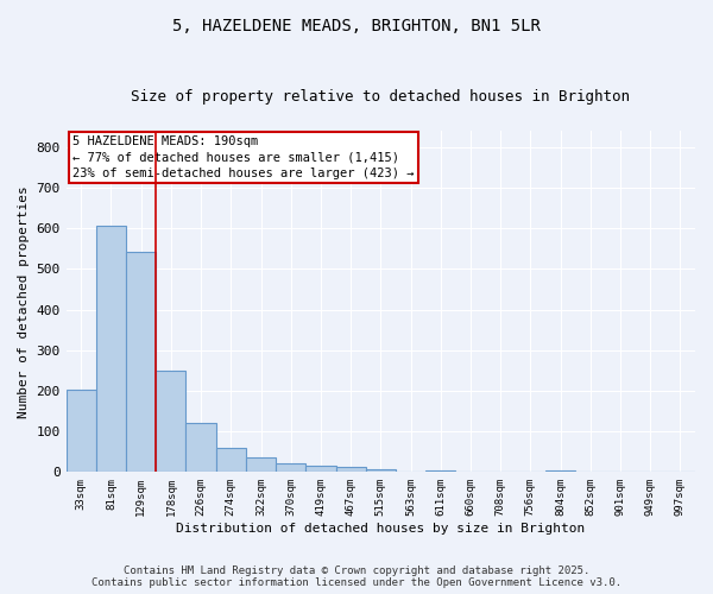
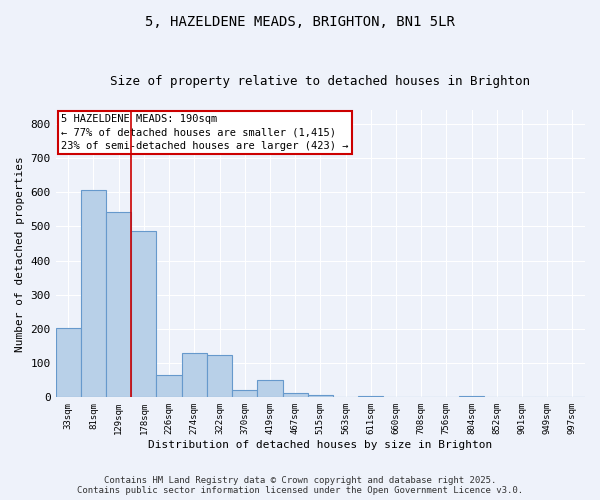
178sqm: 250 -> 485
226sqm: 120 -> 65
274sqm: 60 -> 130
322sqm: 37 -> 125
419sqm: 17 -> 50
